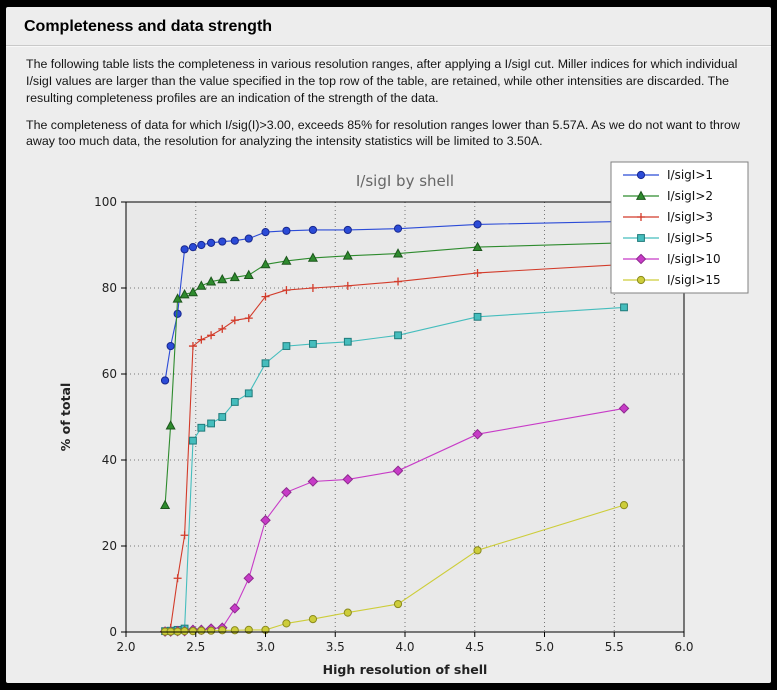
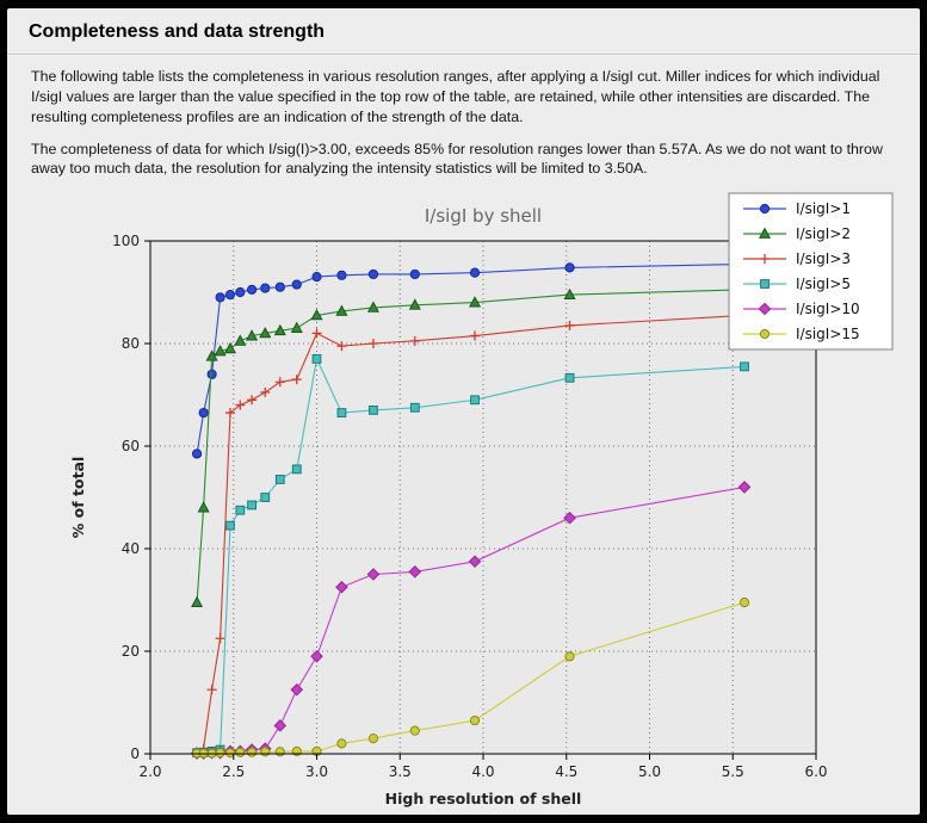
I/sigI>3/3.0: 78 -> 82
I/sigI>5/3.0: 62 -> 77
I/sigI>10/3.0: 26 -> 19
